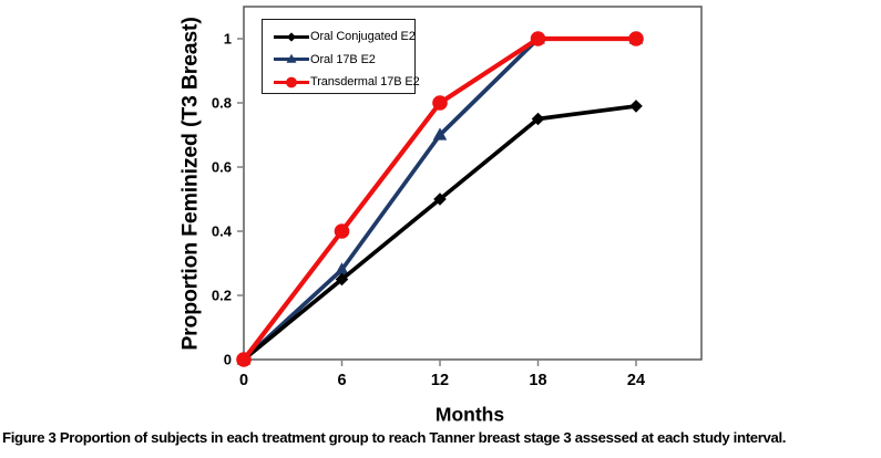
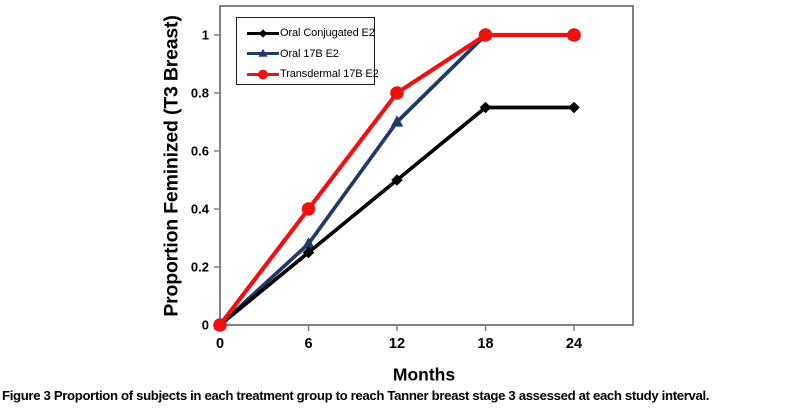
Oral Conjugated E2/24: 0.79 -> 0.75
